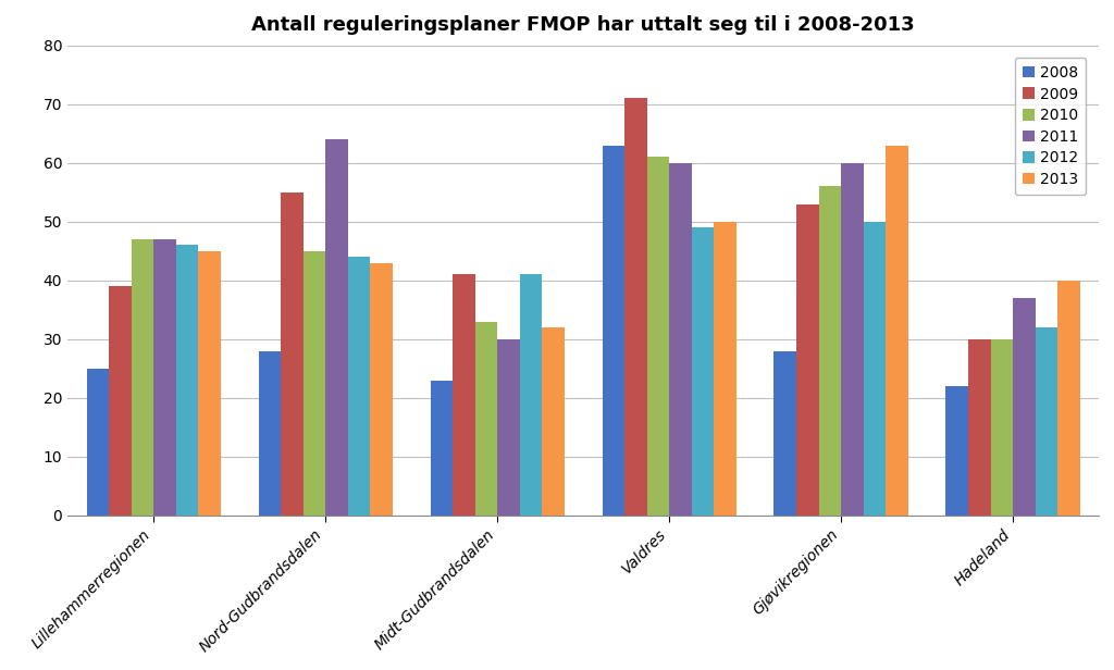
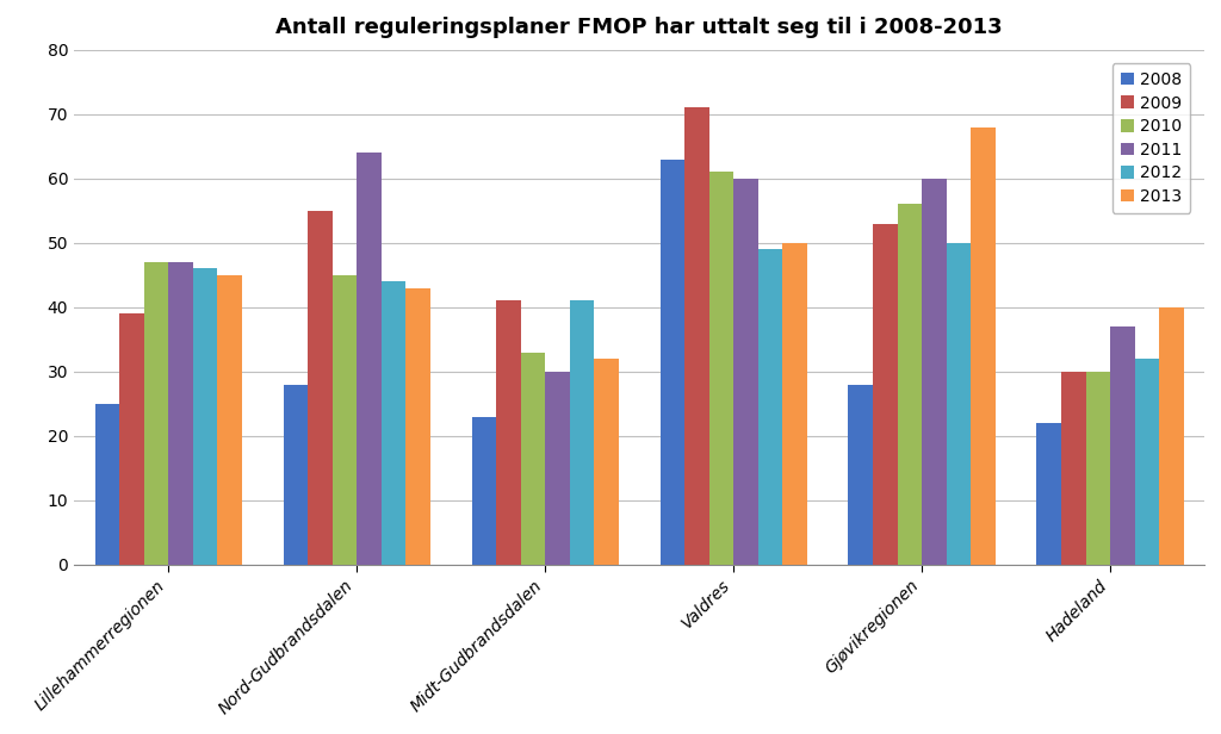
2013/Gjøvikregionen: 63 -> 68
